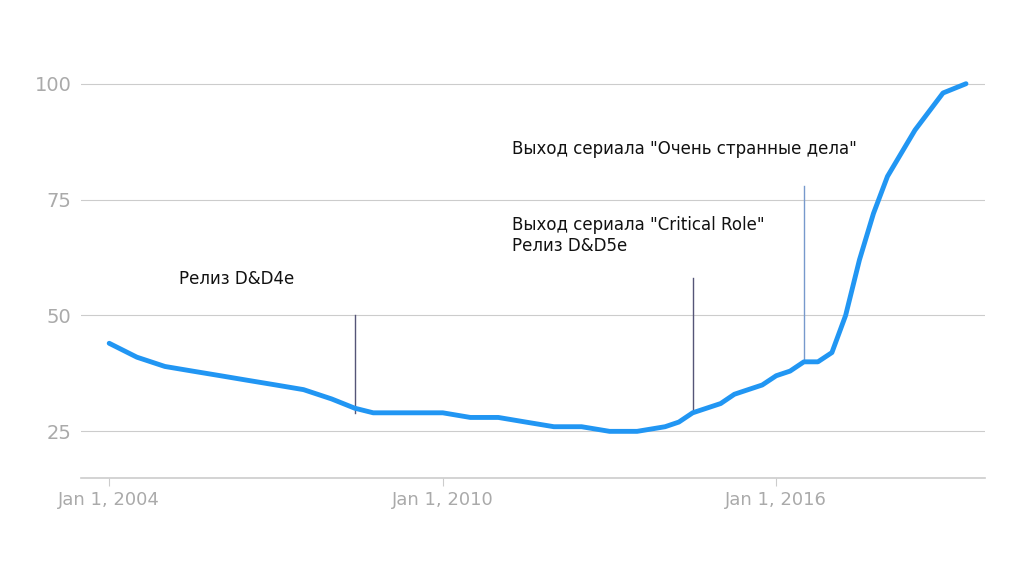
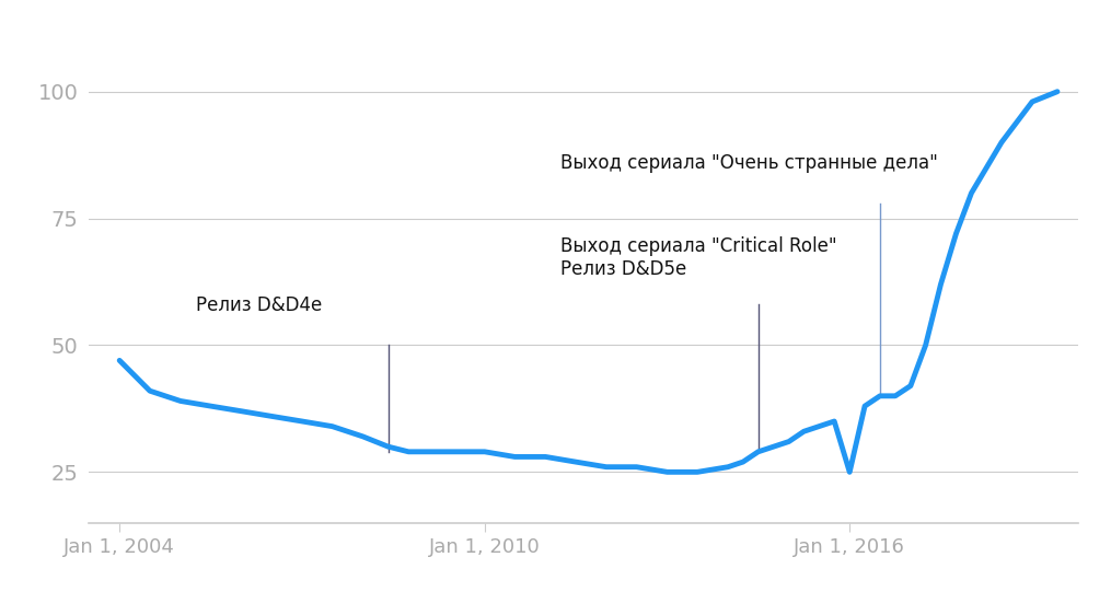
Jan 1, 2004: 44 -> 47
Jan 1, 2016: 37 -> 25
